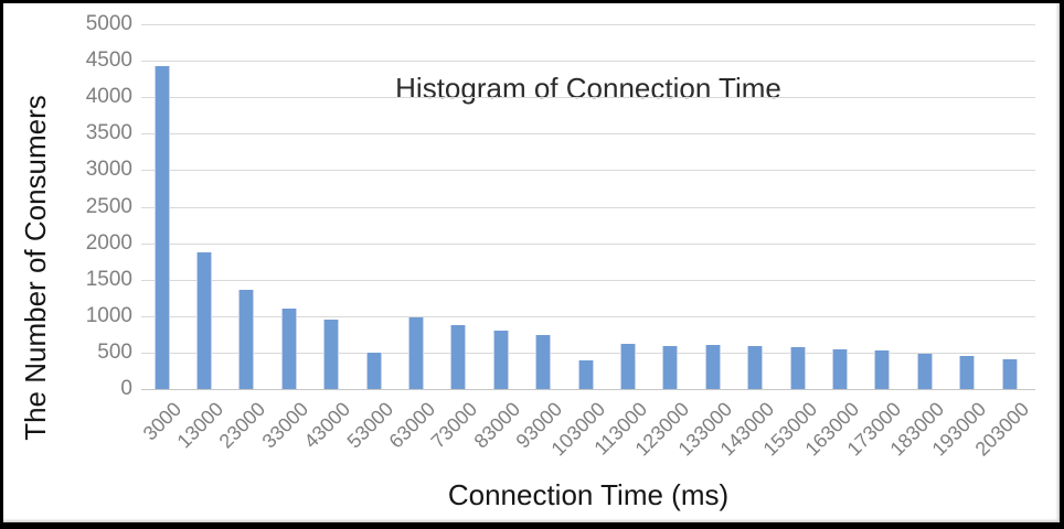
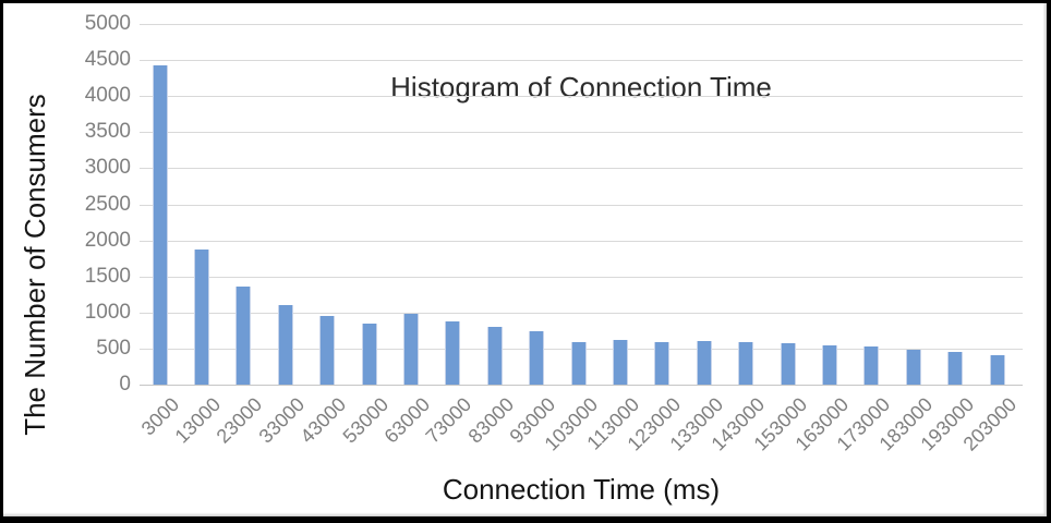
53000: 500 -> 800
103000: 400 -> 600
